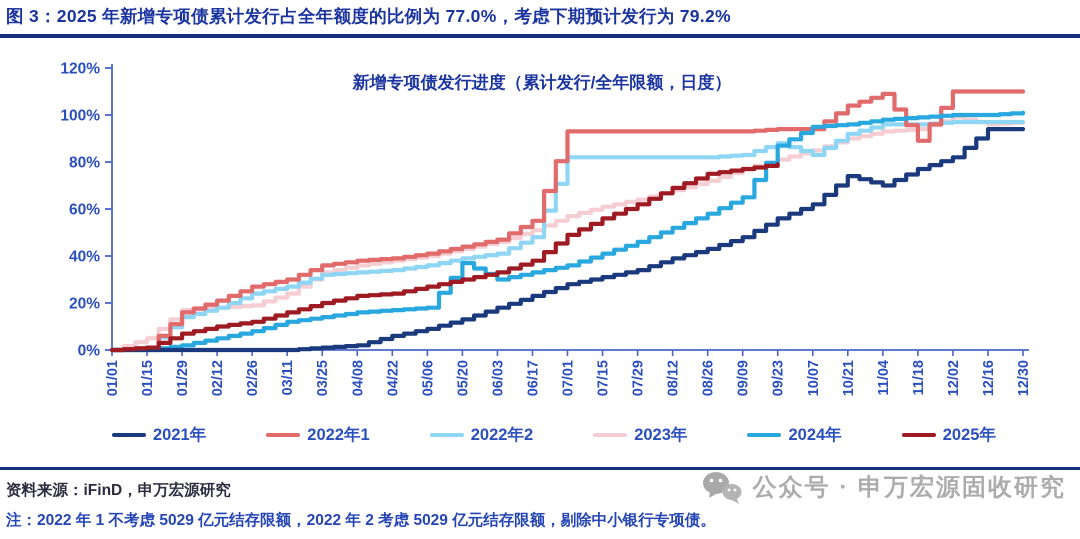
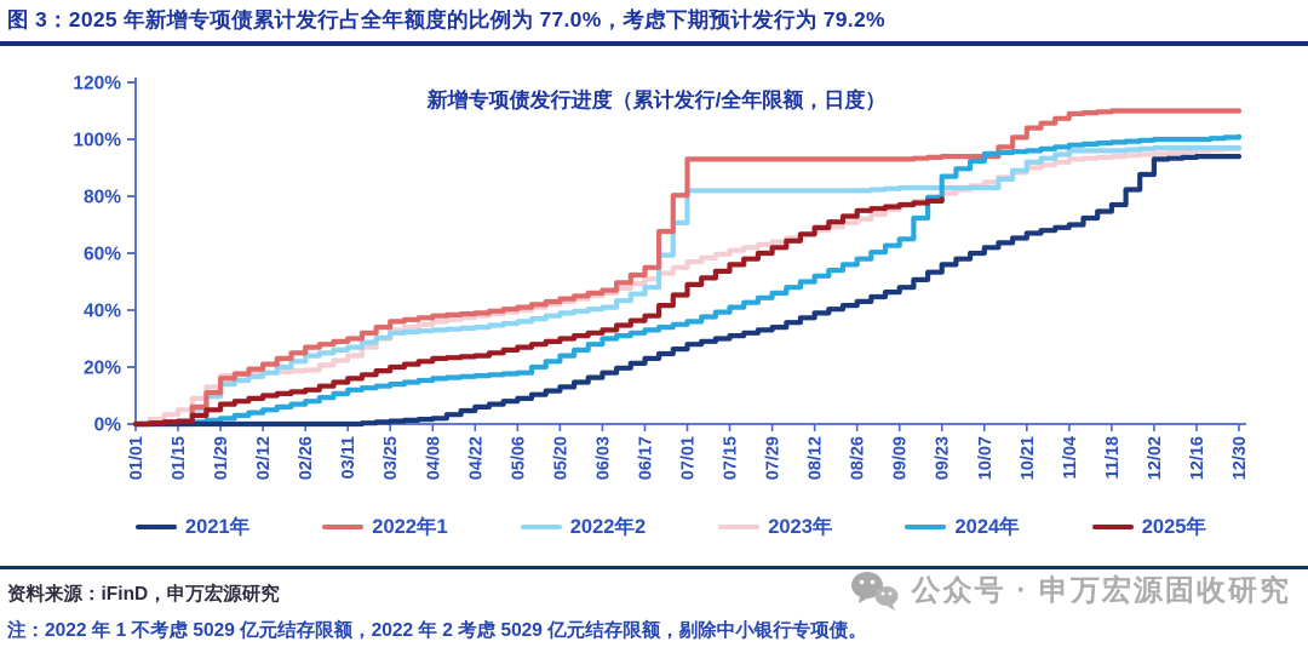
2024年/05/20: 37% -> 24%
2022年2/09/23: 88% -> 83%
2021年/10/21: 74% -> 67%
2022年1/11/18: 89% -> 110%
2021年/12/02: 82% -> 93%
2023年/12/02: 99% -> 95%
